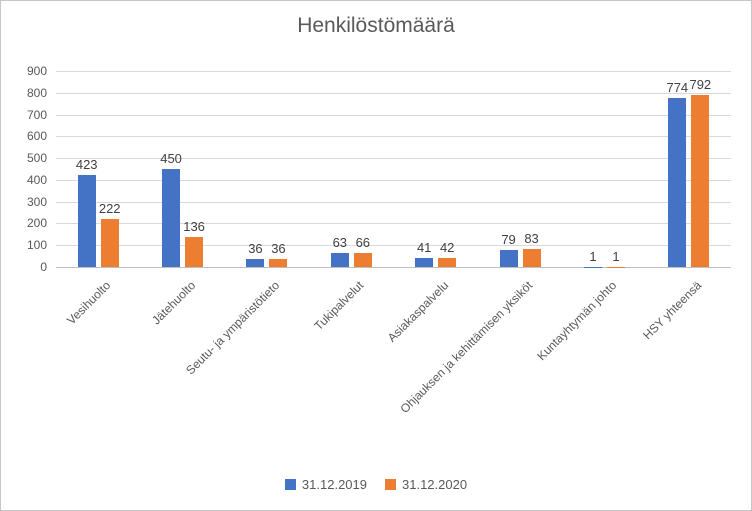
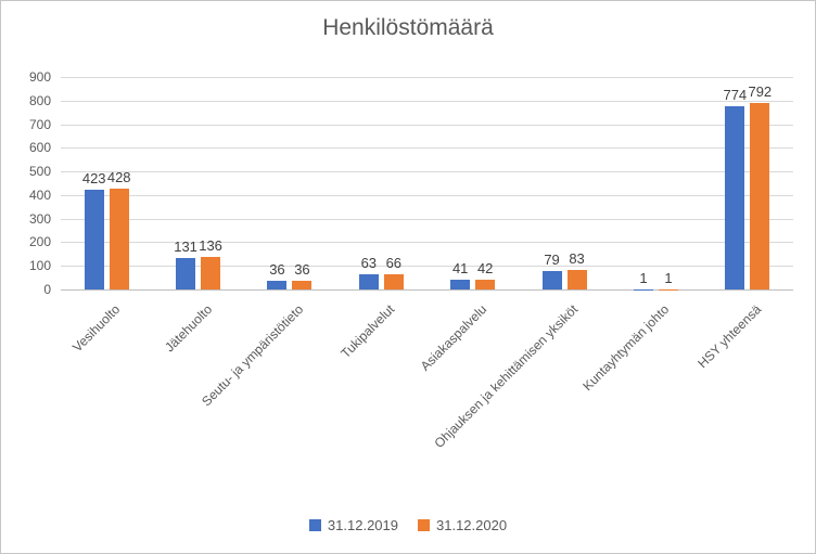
31.12.2020/Vesihuolto: 222 -> 428
31.12.2019/Jätehuolto: 450 -> 131
